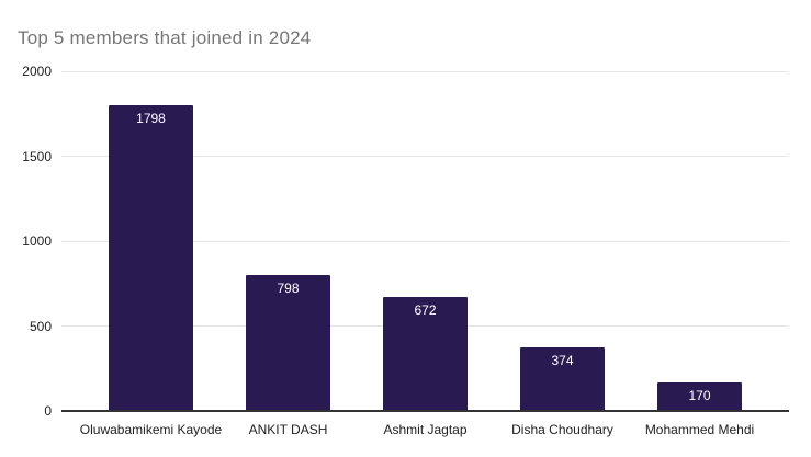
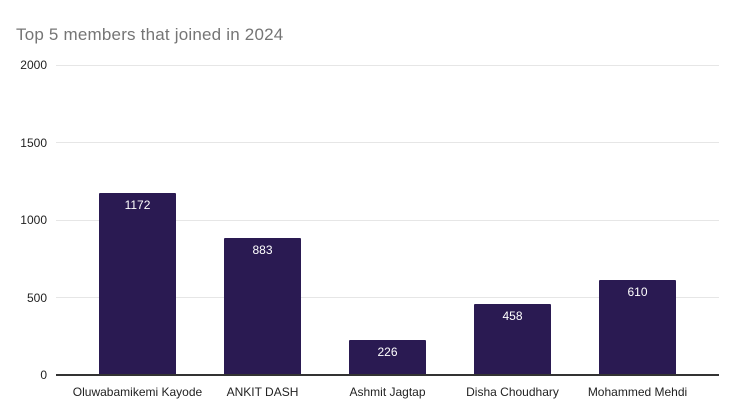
Oluwabamikemi Kayode: 1798 -> 1172
ANKIT DASH: 798 -> 883
Ashmit Jagtap: 672 -> 226
Disha Choudhary: 374 -> 458
Mohammed Mehdi: 170 -> 610
